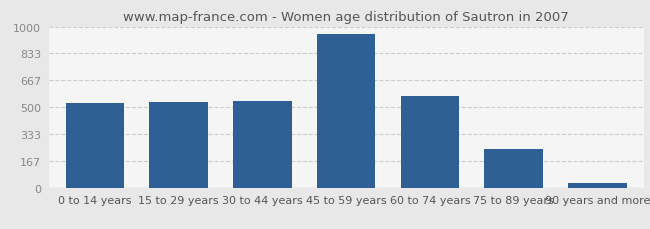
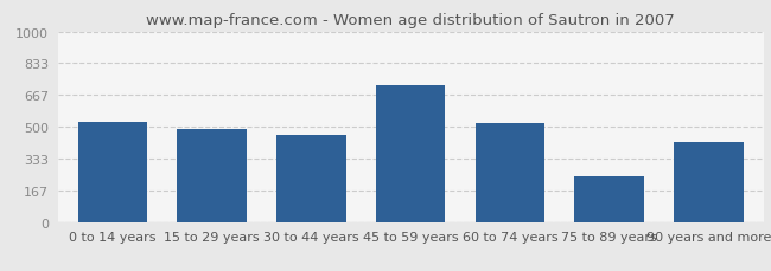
15 to 29 years: 530 -> 490
30 to 44 years: 540 -> 460
45 to 59 years: 960 -> 720
60 to 74 years: 570 -> 520
90 years and more: 30 -> 420
